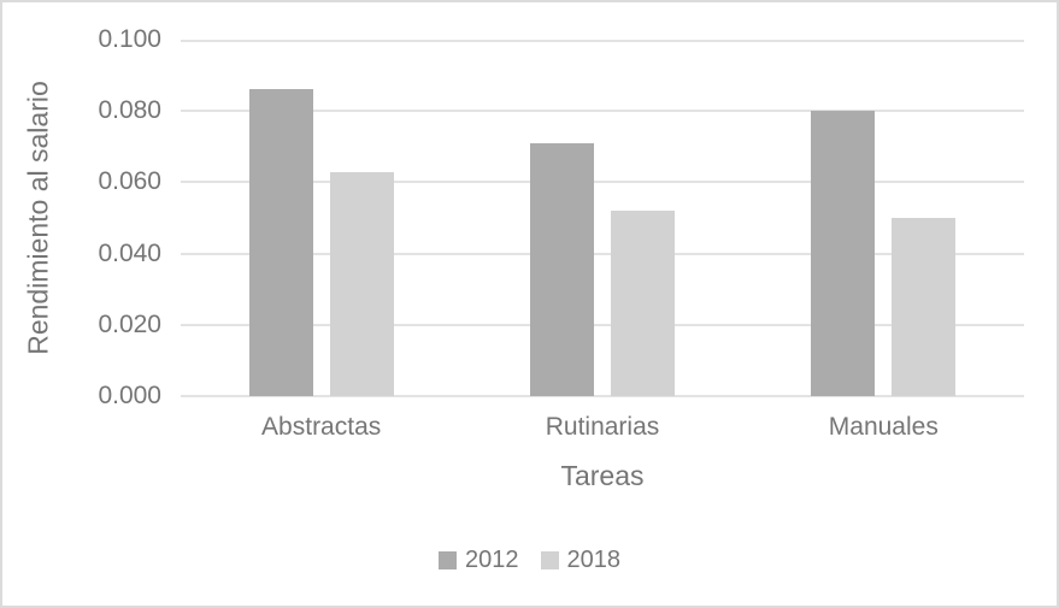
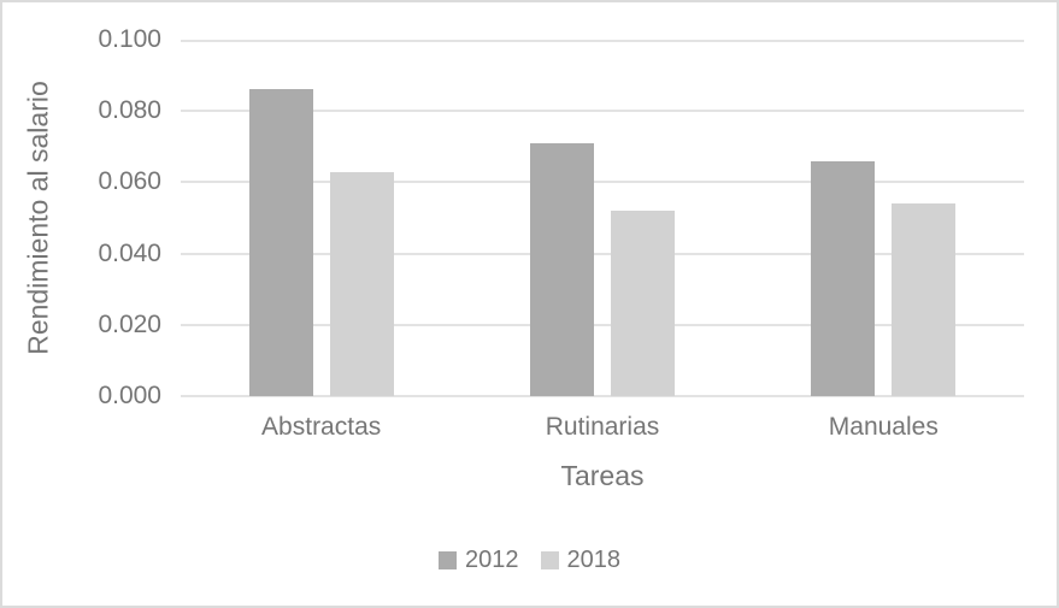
2012/Manuales: 0.080 -> 0.066
2018/Manuales: 0.050 -> 0.054
